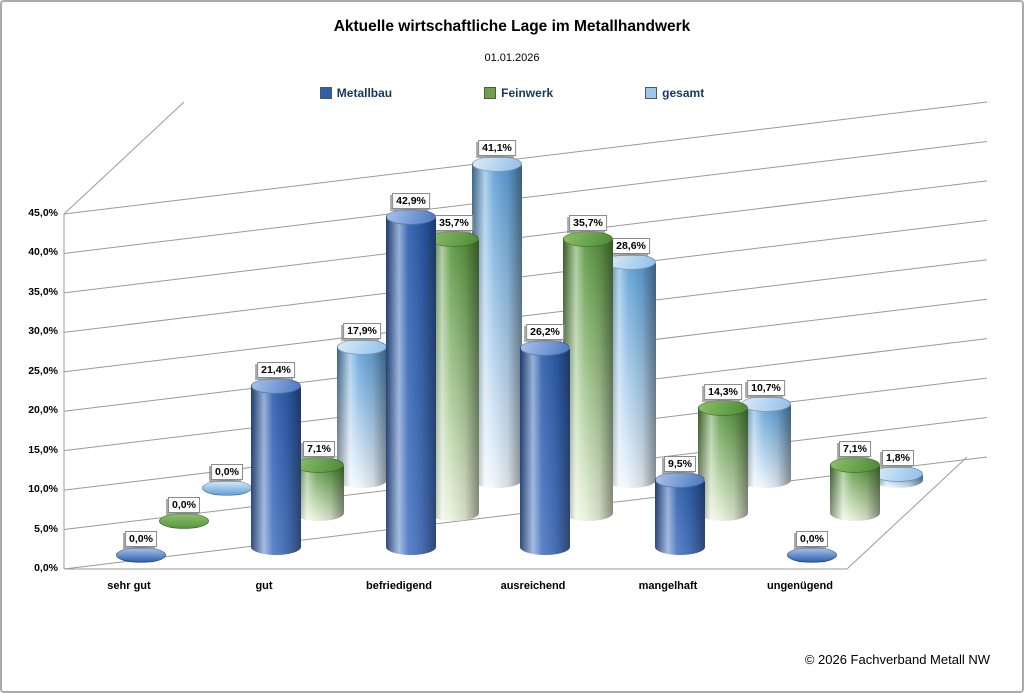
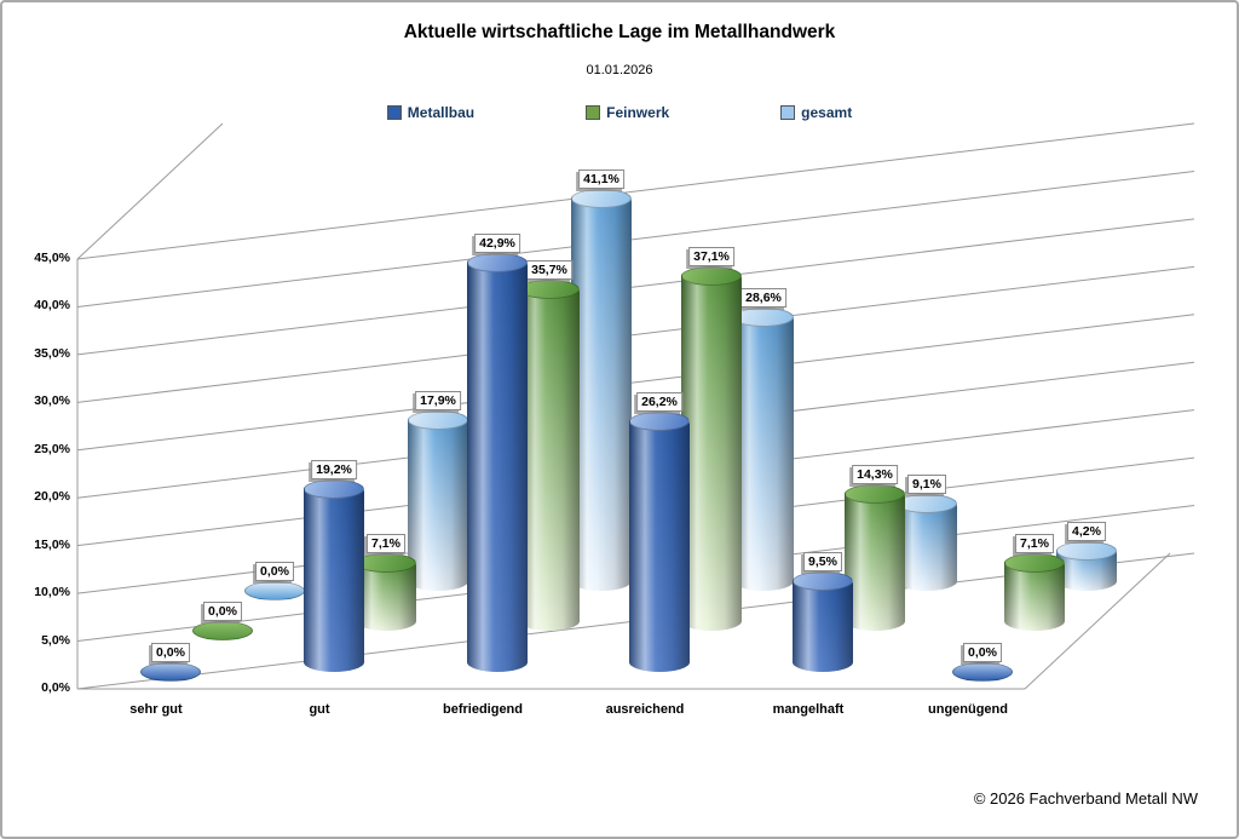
Metallbau/gut: 21,4% -> 19,2%
Feinwerk/ausreichend: 35,7% -> 37,1%
gesamt/mangelhaft: 10,7% -> 9,1%
gesamt/ungenügend: 1,8% -> 4,2%
